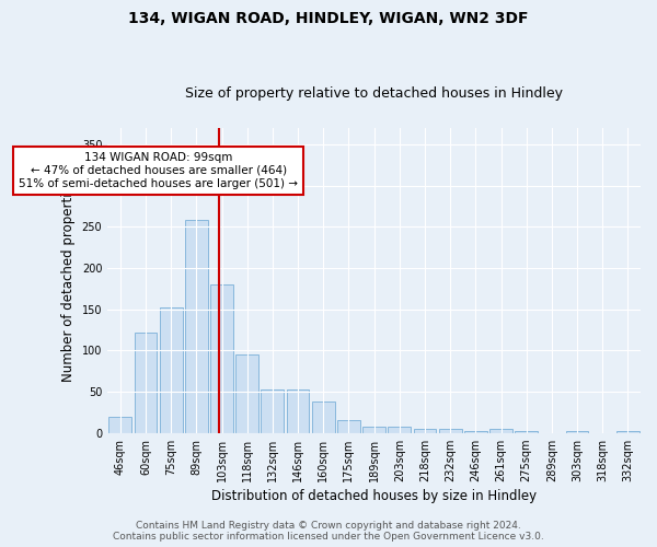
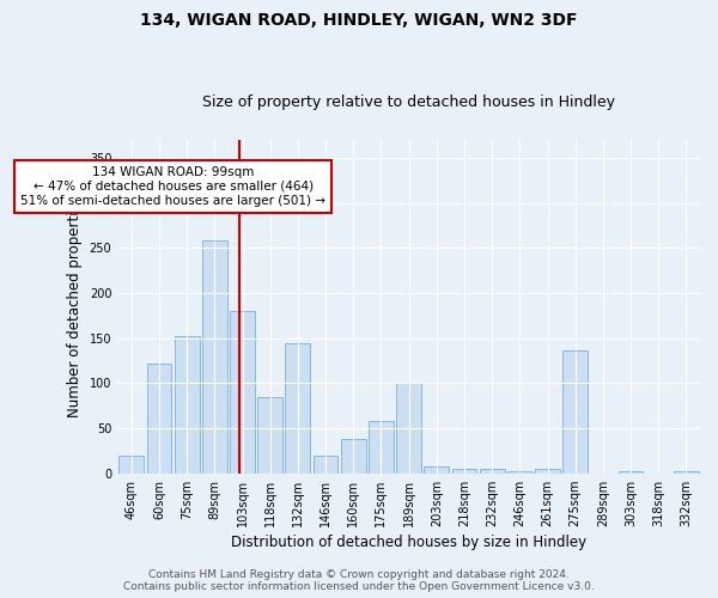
118sqm: 95 -> 84
132sqm: 52 -> 144
146sqm: 52 -> 20
175sqm: 15 -> 58
189sqm: 8 -> 100
275sqm: 2 -> 136
